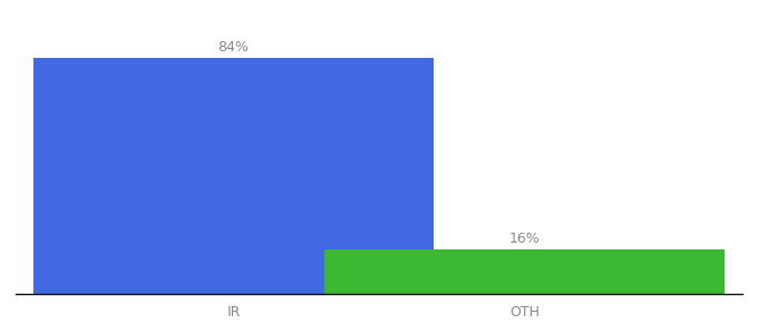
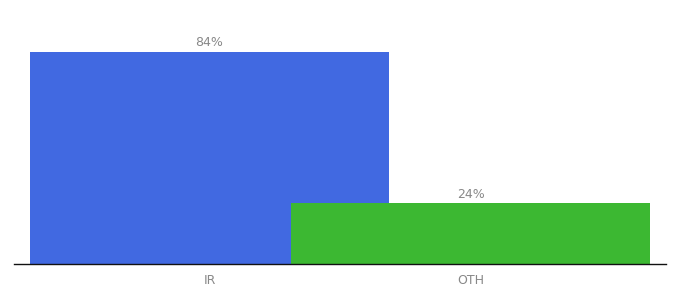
OTH: 16% -> 24%
